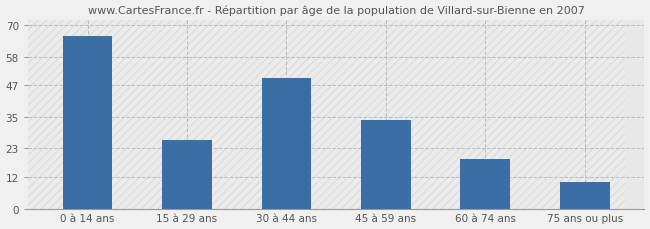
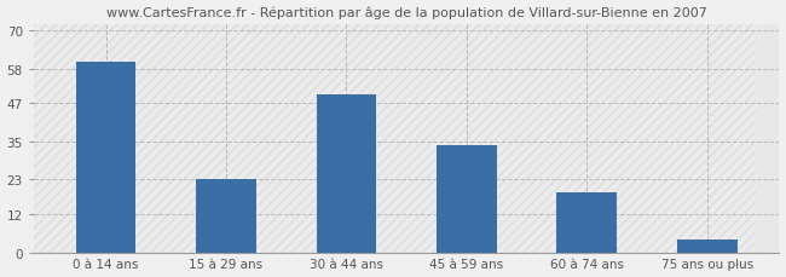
0 à 14 ans: 66 -> 60
15 à 29 ans: 26 -> 23
75 ans ou plus: 10 -> 4
